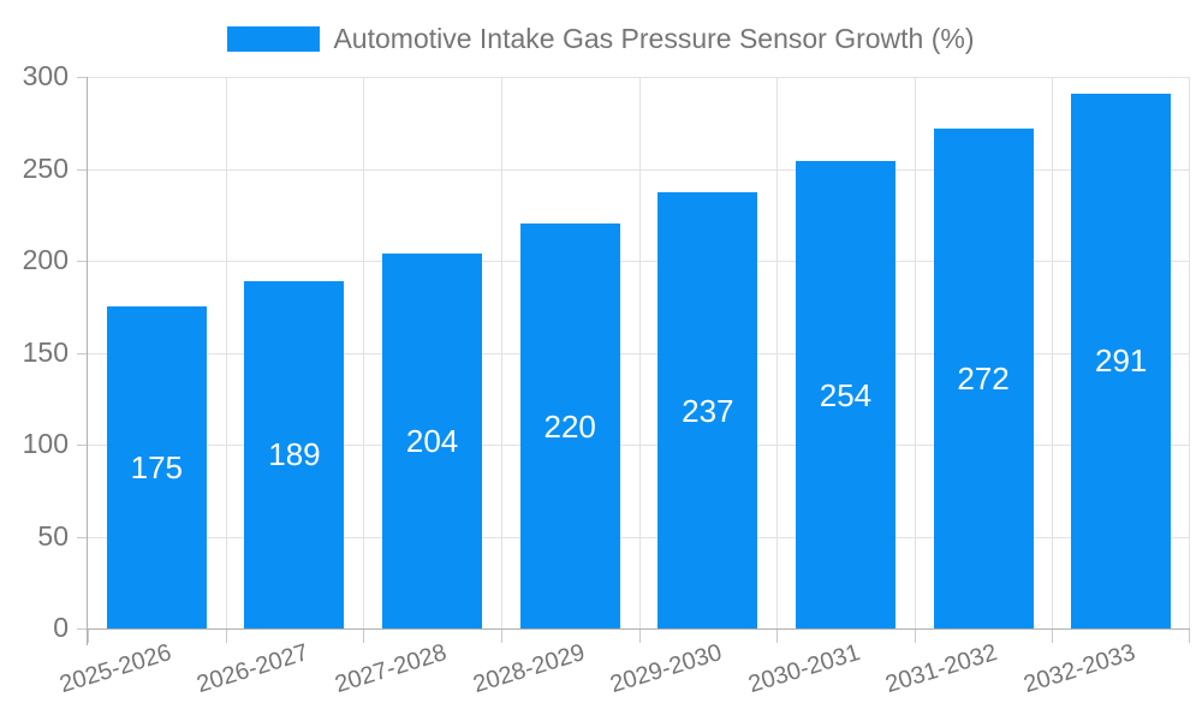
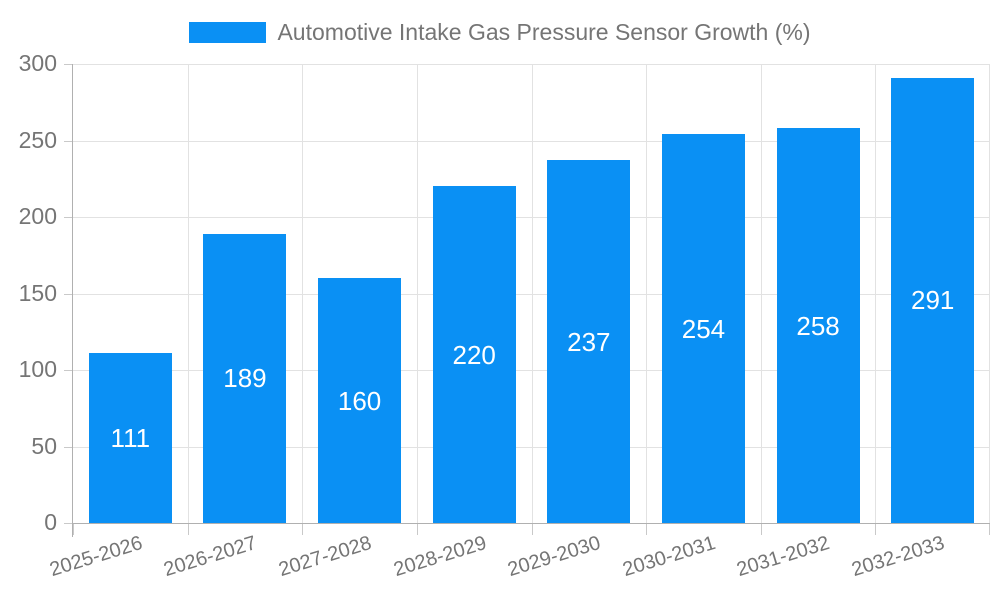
2025-2026: 175 -> 111
2027-2028: 204 -> 160
2031-2032: 272 -> 258
